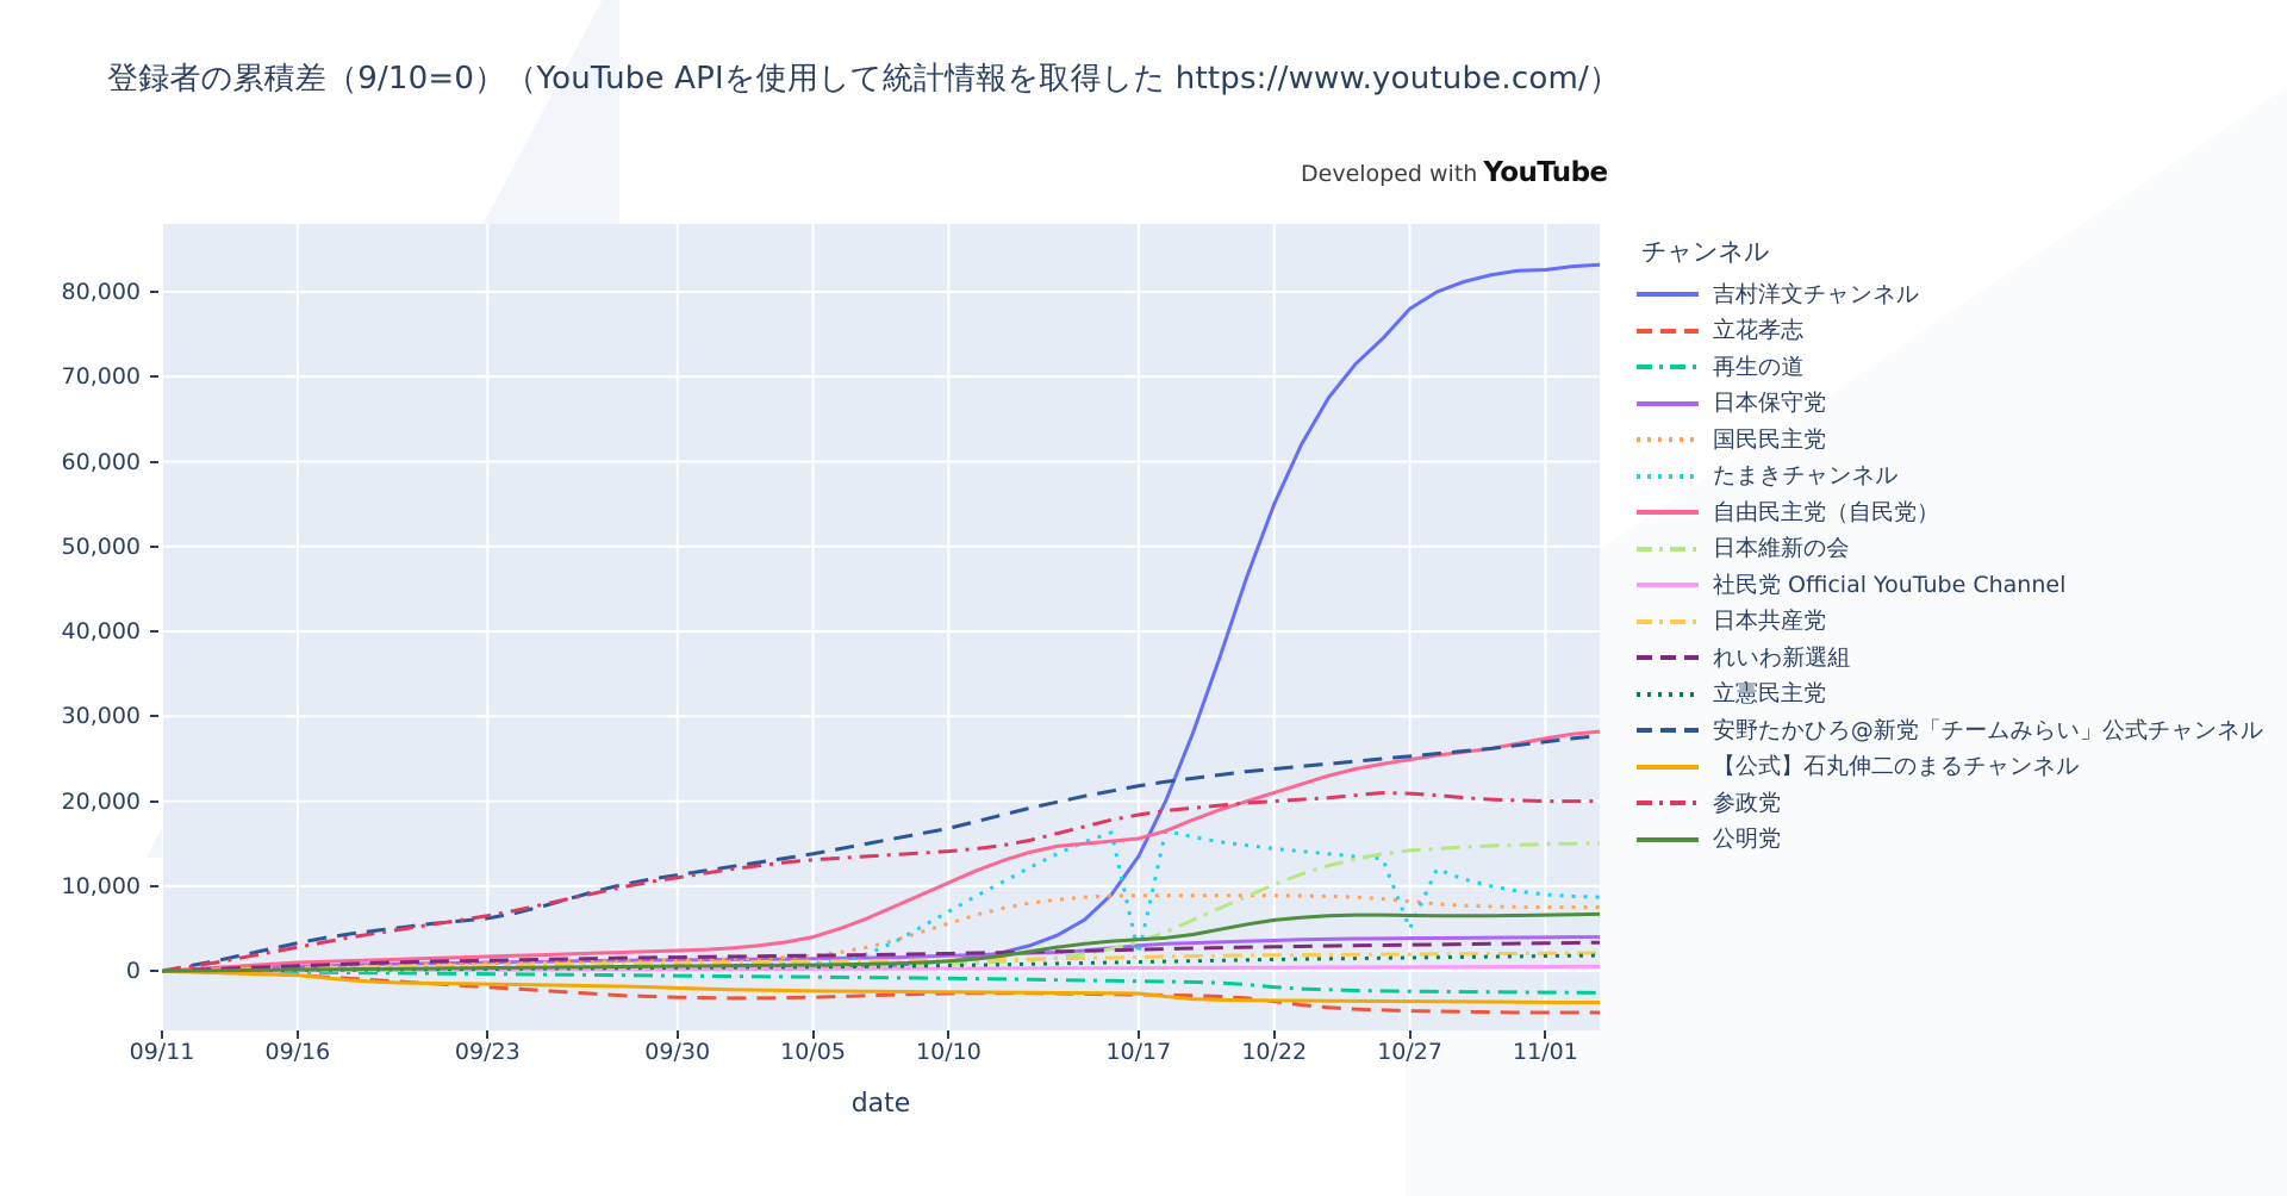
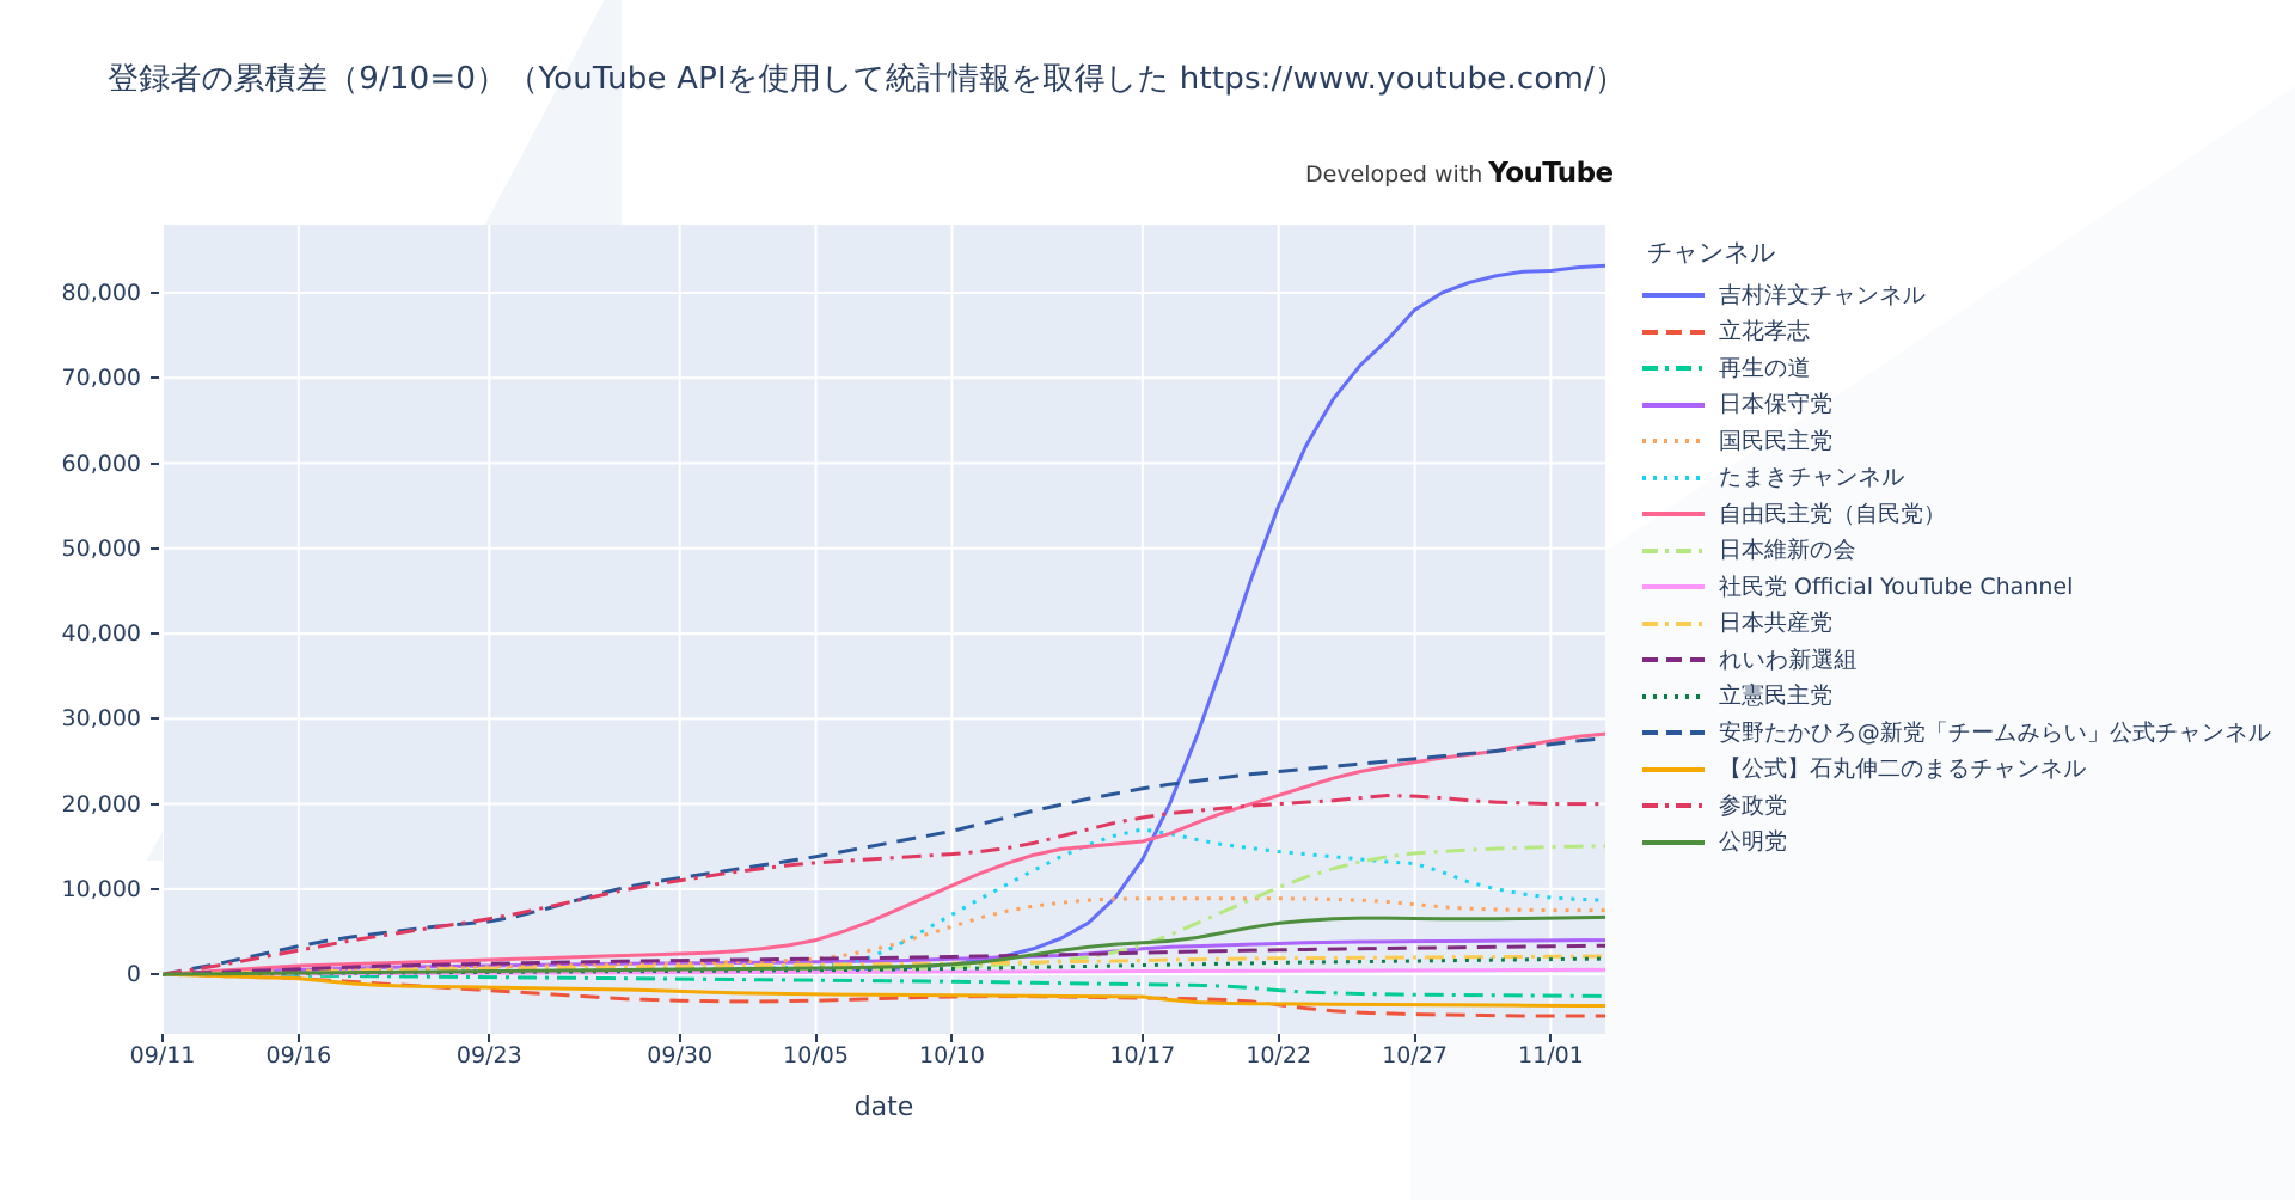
たまきチャンネル/10/17: 2000 -> 17000
たまきチャンネル/10/27: 5000 -> 13000
